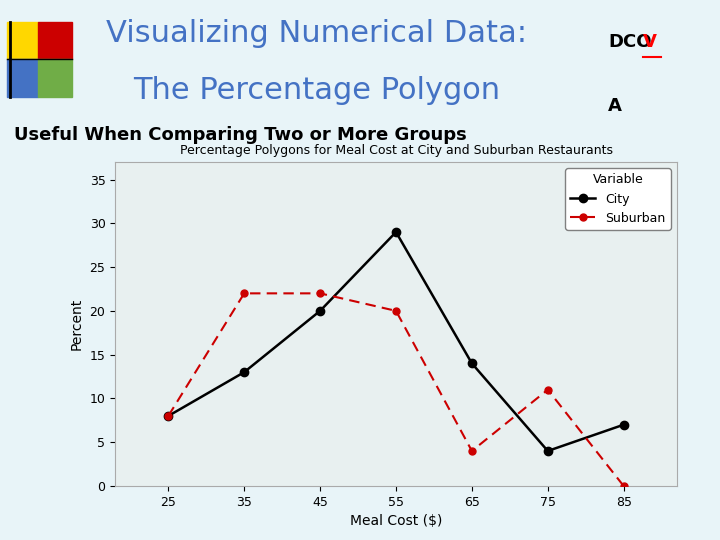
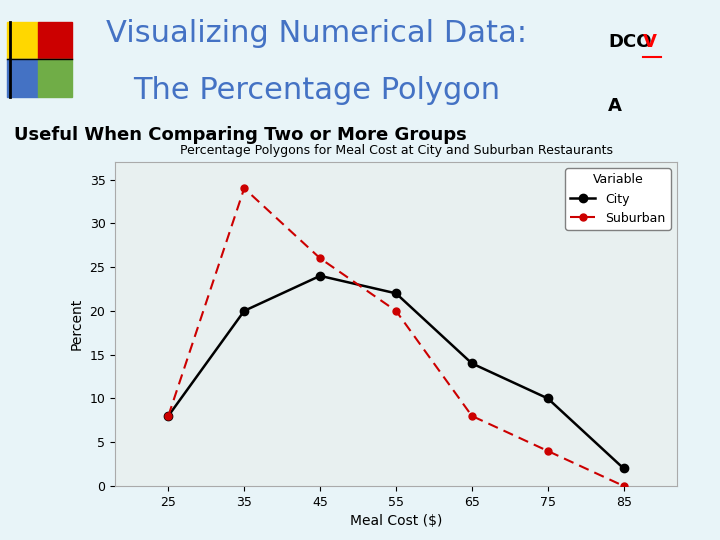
City/35: 13 -> 20
Suburban/35: 22 -> 34
City/45: 20 -> 24
Suburban/45: 22 -> 26
City/55: 29 -> 22
Suburban/65: 4 -> 8
City/75: 4 -> 10
Suburban/75: 11 -> 4
City/85: 7 -> 2
